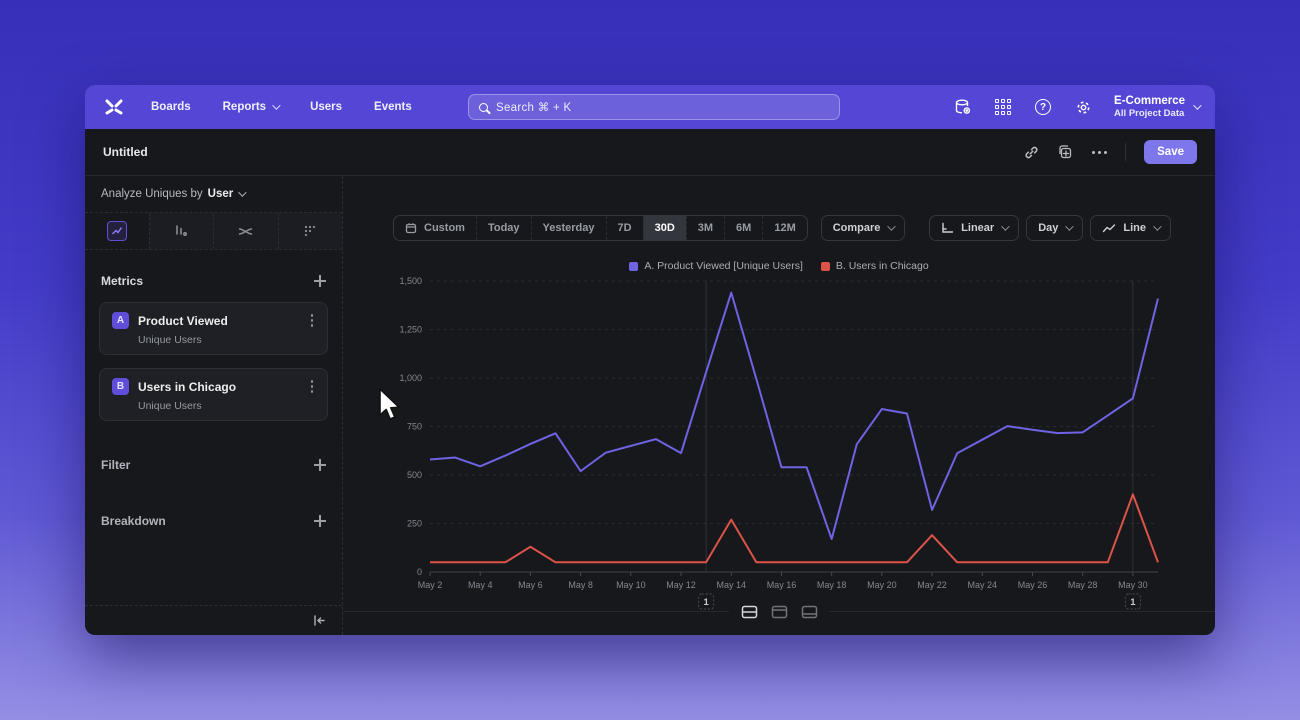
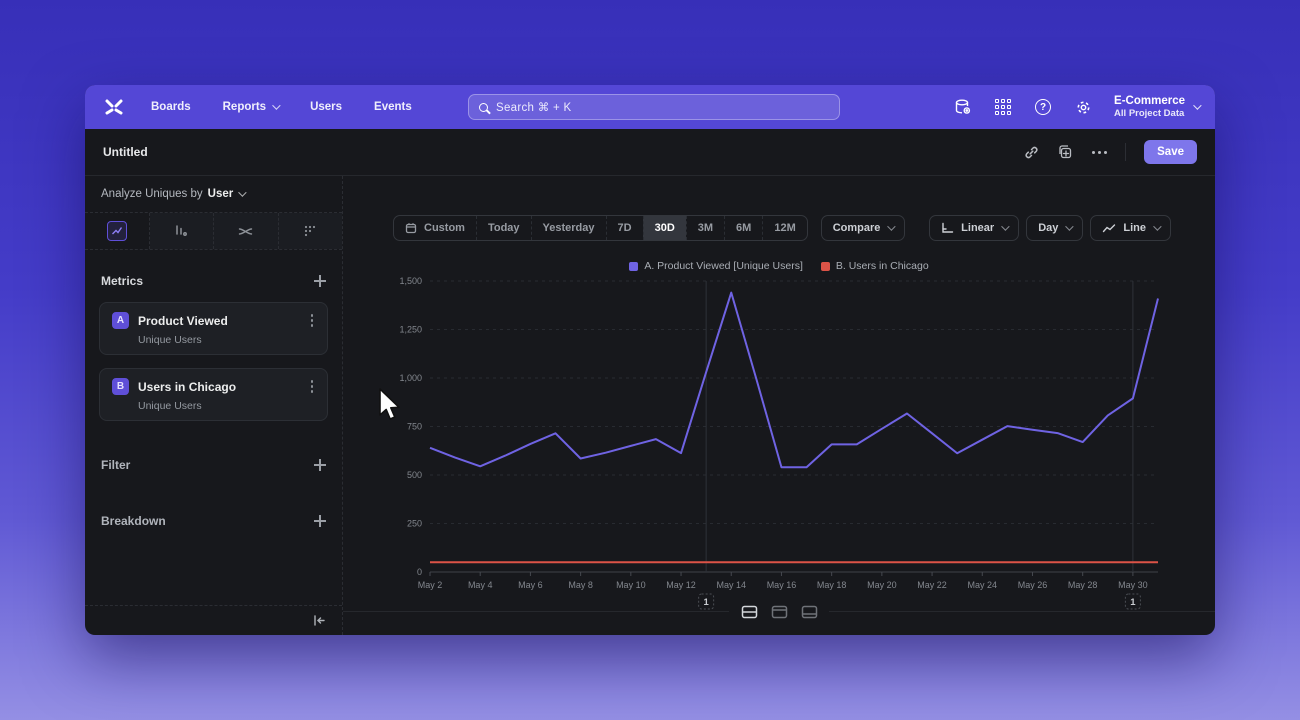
A. Product Viewed [Unique Users]/May 2: 580 -> 640
B. Users in Chicago/May 6: 130 -> 50
A. Product Viewed [Unique Users]/May 8: 520 -> 580
B. Users in Chicago/May 14: 270 -> 50
A. Product Viewed [Unique Users]/May 18: 170 -> 660
A. Product Viewed [Unique Users]/May 20: 840 -> 740
A. Product Viewed [Unique Users]/May 22: 320 -> 720
B. Users in Chicago/May 22: 190 -> 50
A. Product Viewed [Unique Users]/May 28: 720 -> 670
B. Users in Chicago/May 30: 400 -> 50
